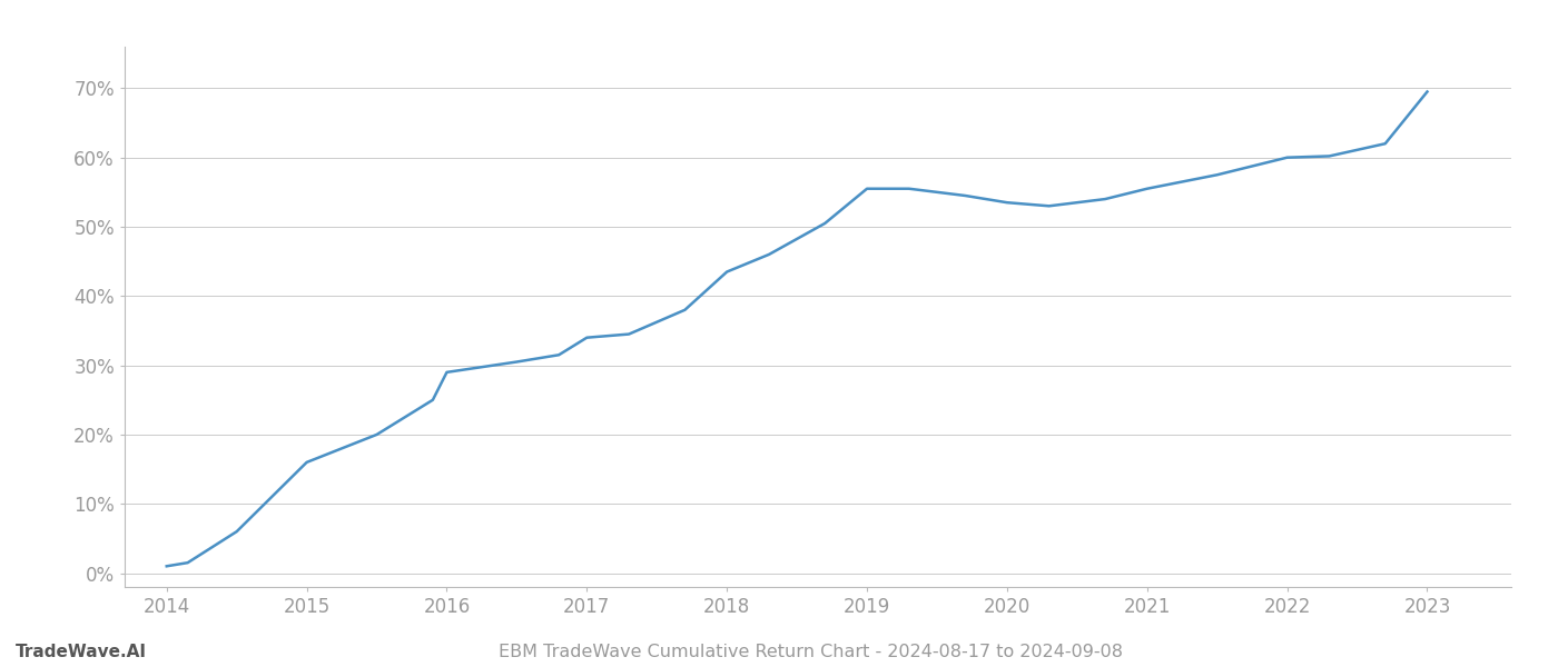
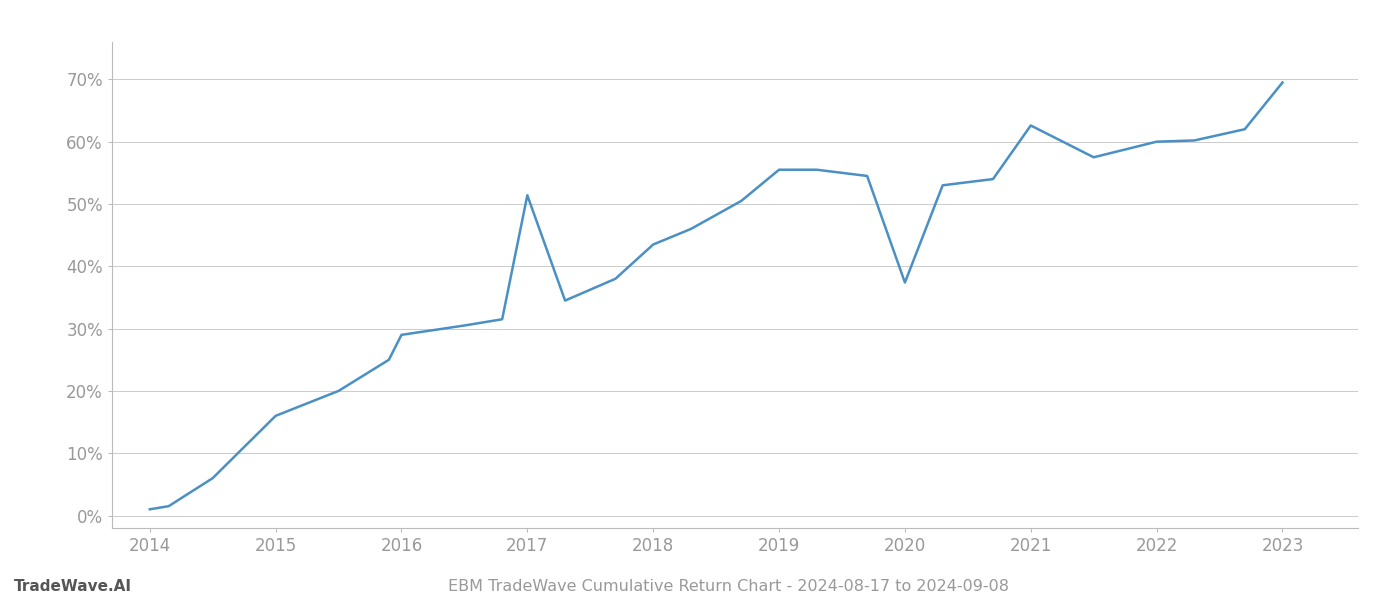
2017: 34.0% -> 51.4%
2020: 53.5% -> 37.4%
2021: 55.5% -> 62.6%
